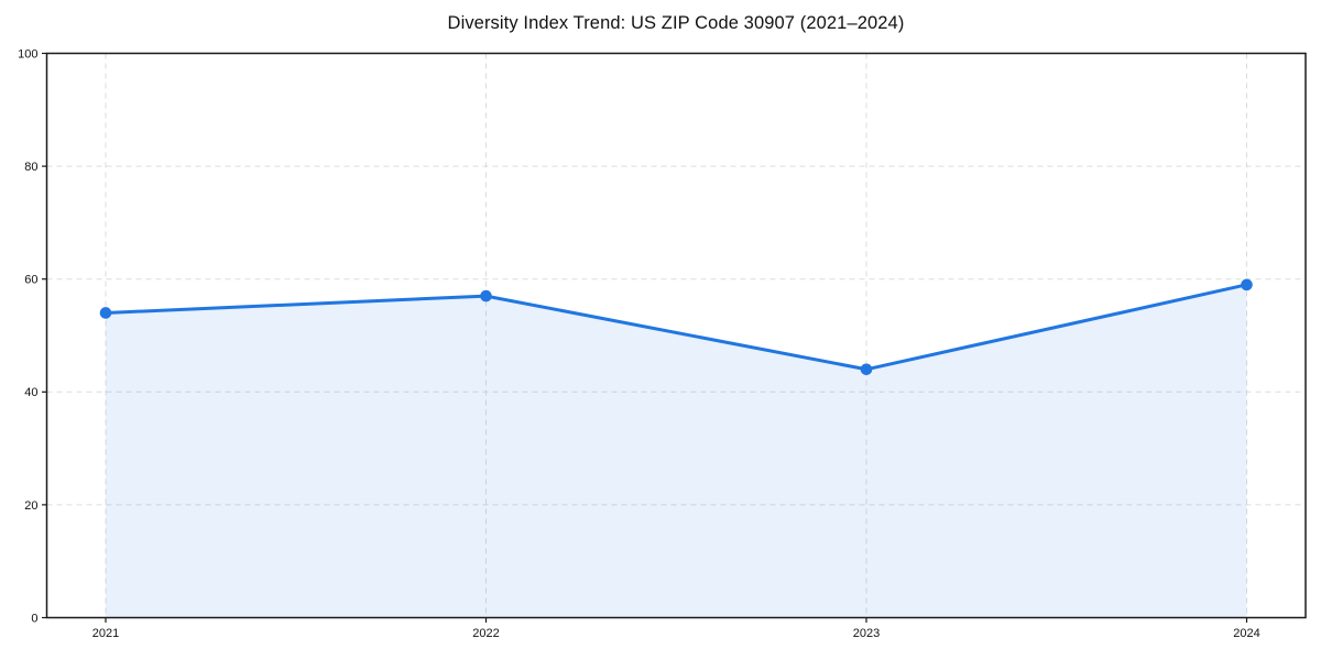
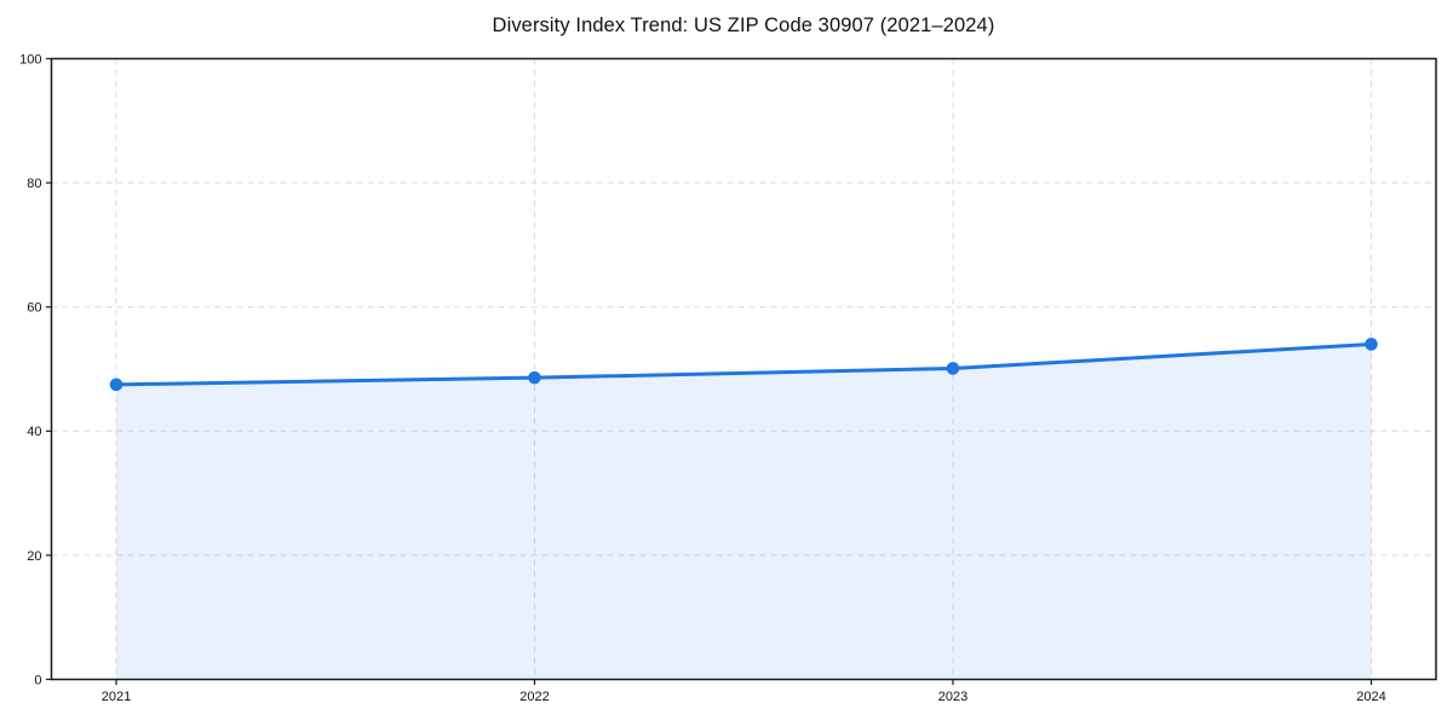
2021: 54 -> 48
2022: 57 -> 49
2023: 44 -> 50
2024: 59 -> 54
